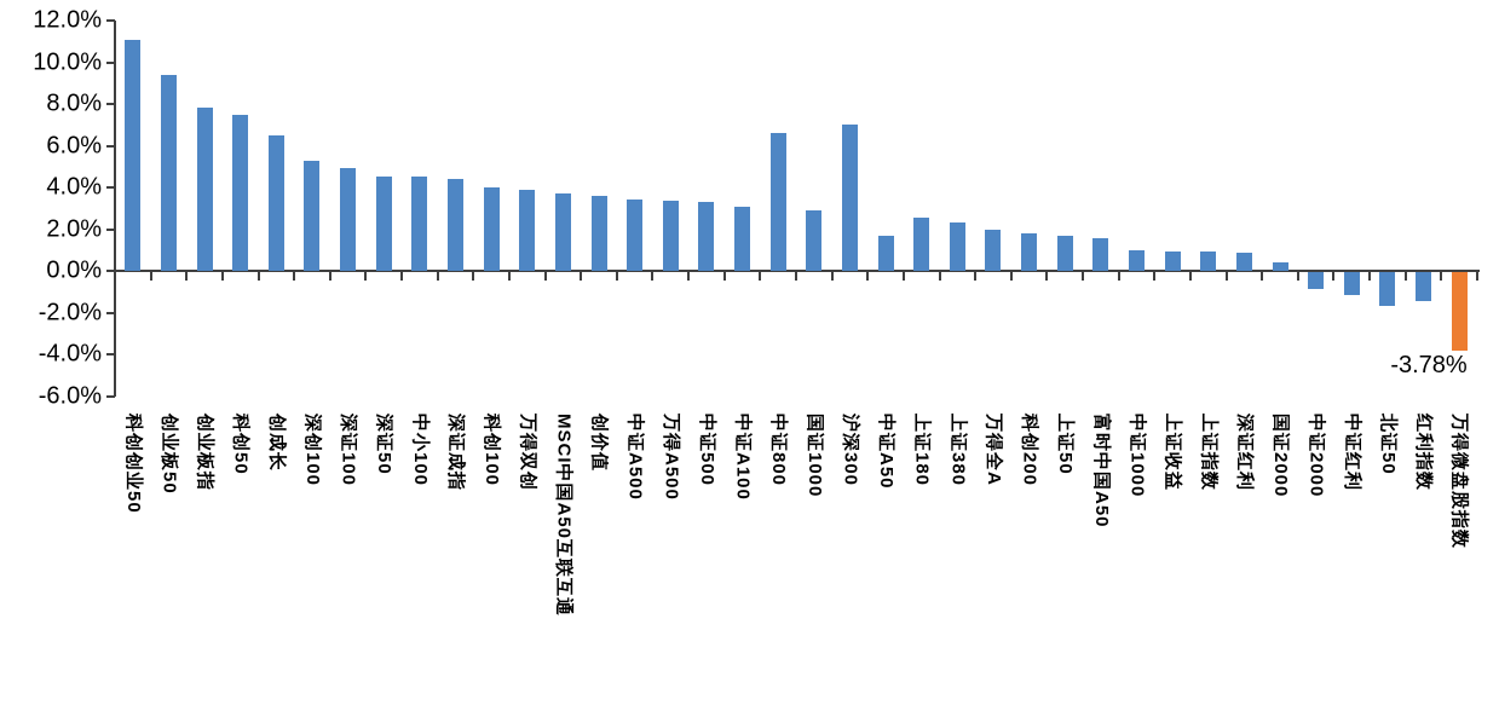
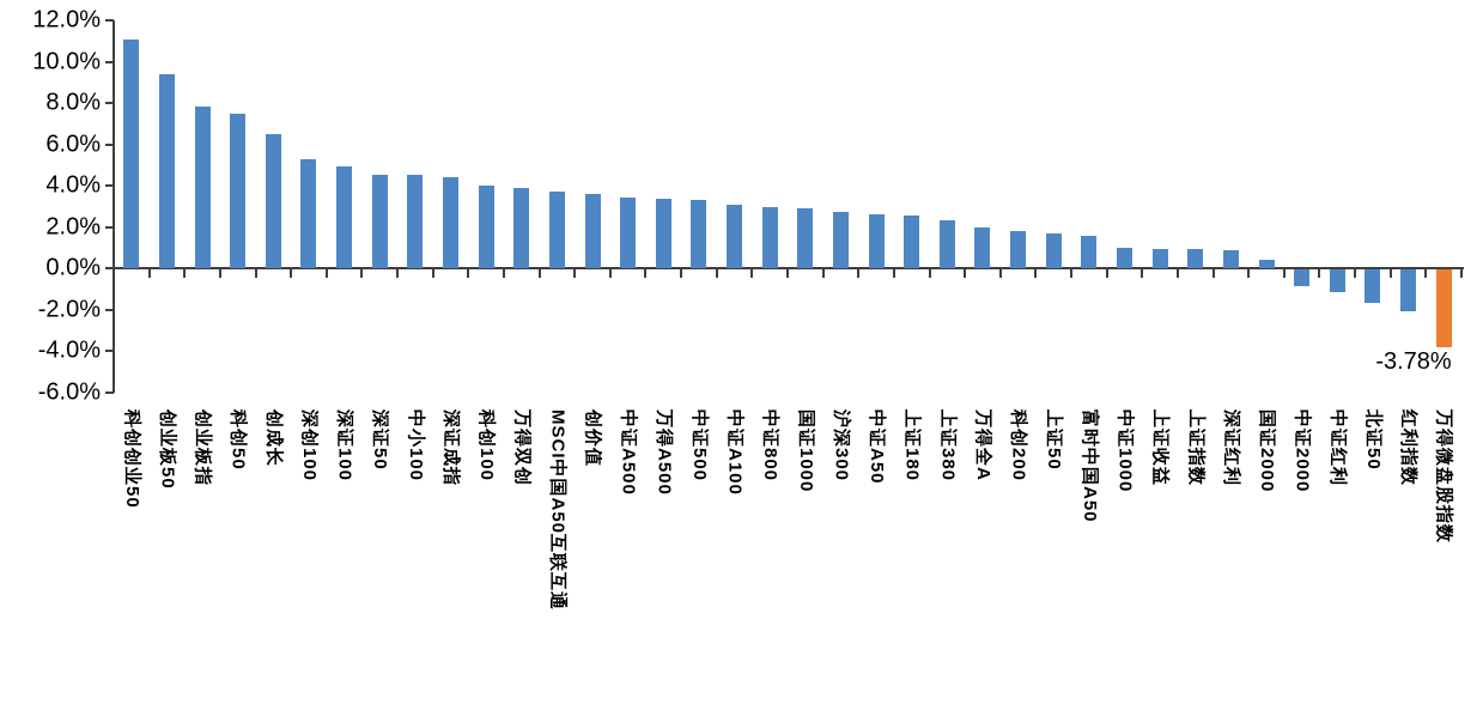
中证800: 6.6% -> 3.0%
沪深300: 7.0% -> 2.8%
中证A50: 1.7% -> 2.6%
红利指数: -1.4% -> -2.0%
